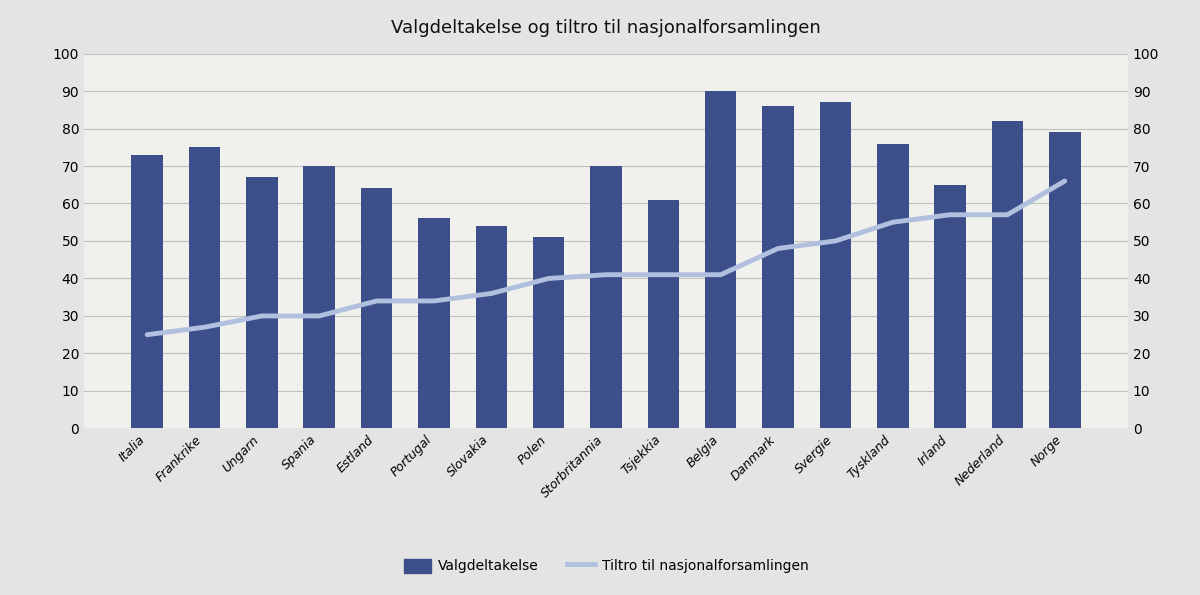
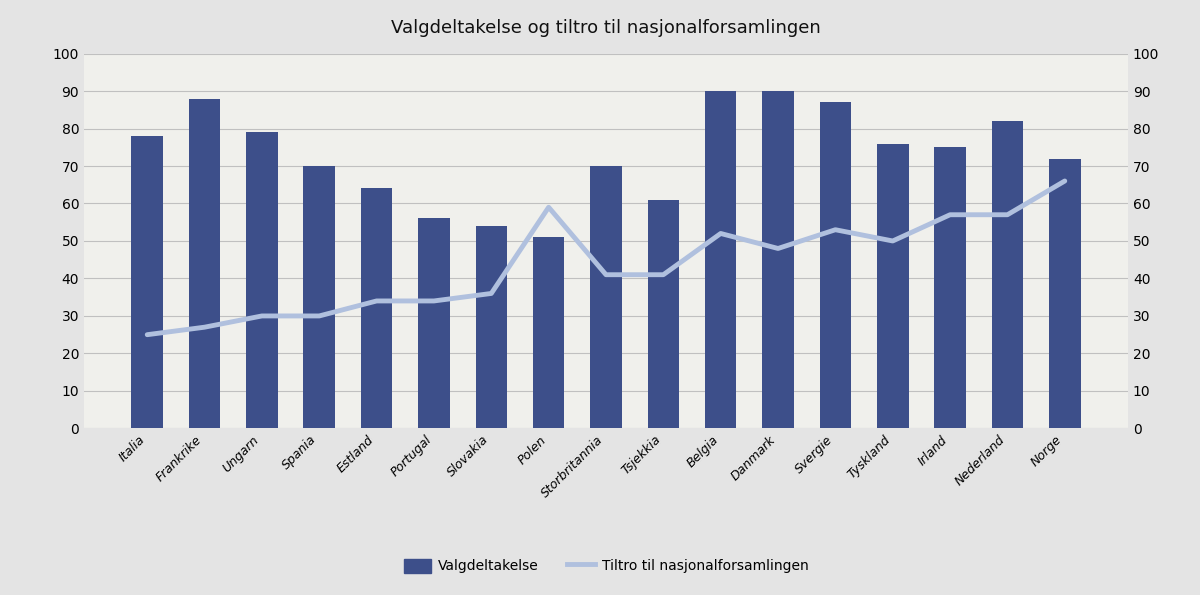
Valgdeltakelse/Italia: 73 -> 78
Valgdeltakelse/Frankrike: 75 -> 88
Valgdeltakelse/Ungarn: 67 -> 79
Tiltro til nasjonalforsamlingen/Polen: 40 -> 59
Tiltro til nasjonalforsamlingen/Belgia: 41 -> 52
Valgdeltakelse/Danmark: 86 -> 90
Tiltro til nasjonalforsamlingen/Svergie: 50 -> 53
Tiltro til nasjonalforsamlingen/Tyskland: 55 -> 50
Valgdeltakelse/Irland: 65 -> 75
Valgdeltakelse/Norge: 79 -> 72
